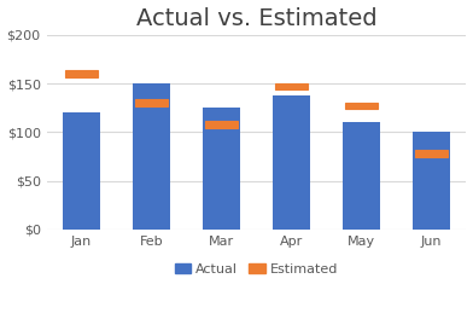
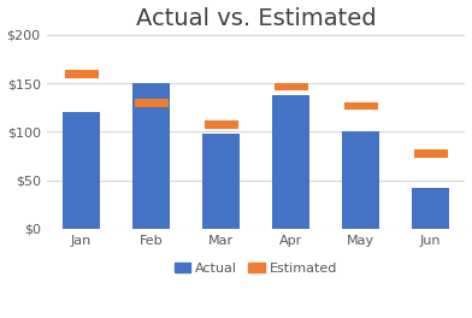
Mar: $125 -> $98
May: $110 -> $100
Jun: $100 -> $42
